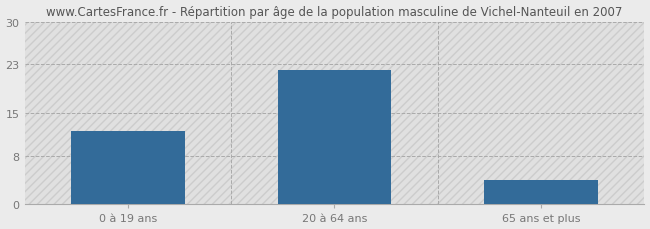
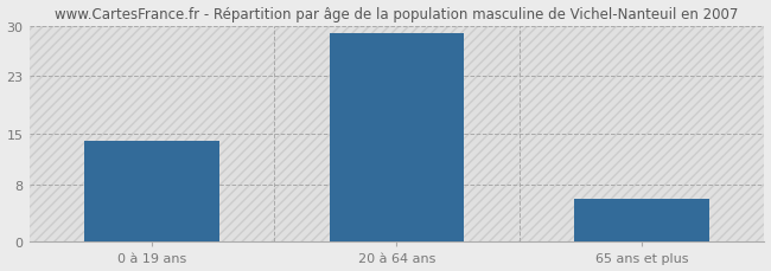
0 à 19 ans: 12 -> 14
20 à 64 ans: 22 -> 29
65 ans et plus: 4 -> 6
